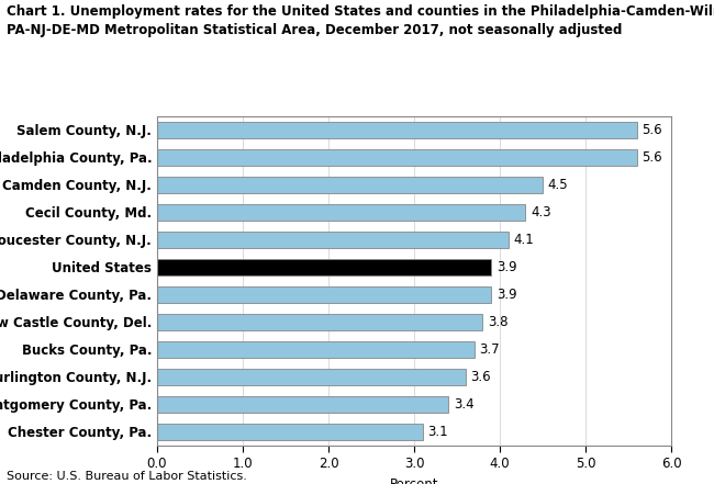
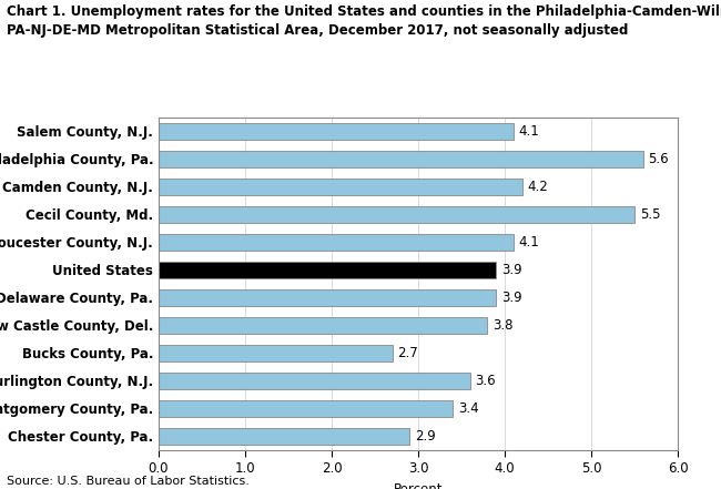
Salem County, N.J.: 5.6 -> 4.1
Camden County, N.J.: 4.5 -> 4.2
Cecil County, Md.: 4.3 -> 5.5
Bucks County, Pa.: 3.7 -> 2.7
Chester County, Pa.: 3.1 -> 2.9
